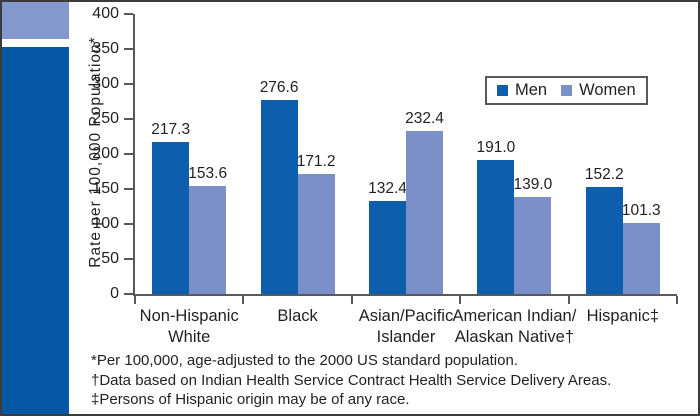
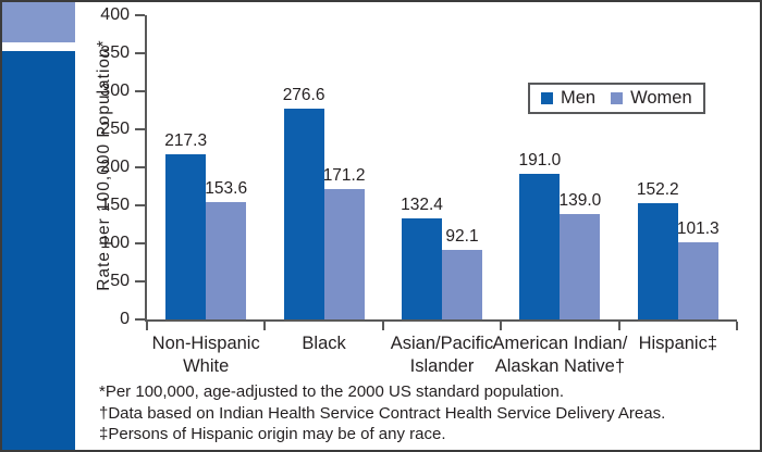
Women/Asian/Pacific Islander: 232.4 -> 92.1
